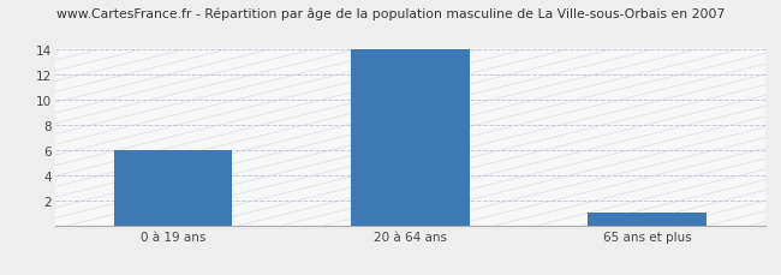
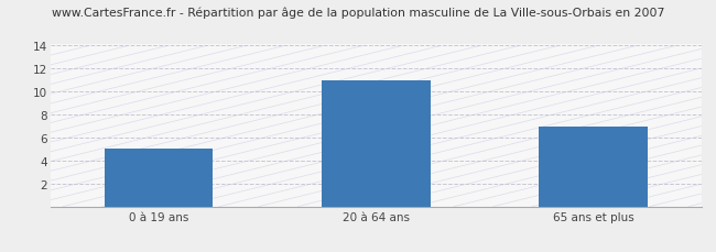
0 à 19 ans: 6 -> 5
20 à 64 ans: 14 -> 11
65 ans et plus: 1 -> 7
